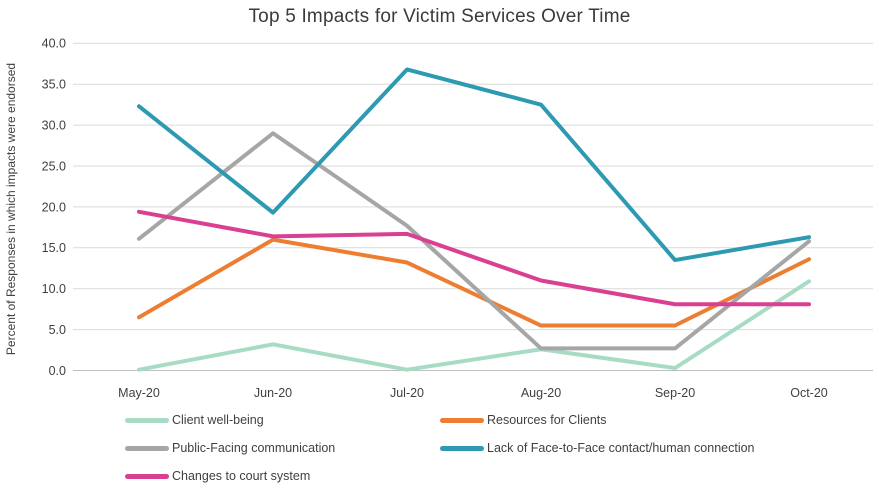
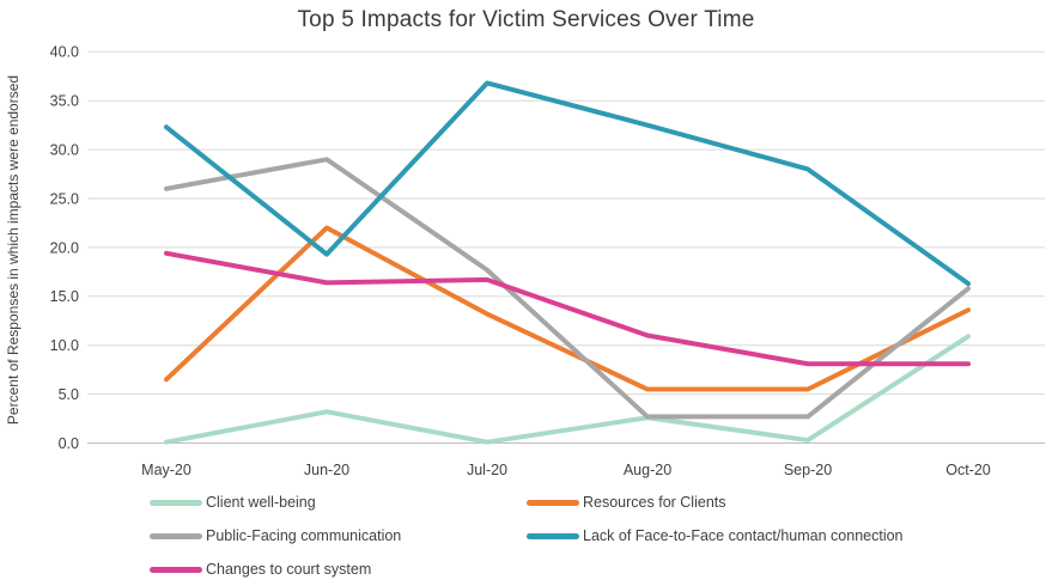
Public-Facing communication/May-20: 16 -> 26
Resources for Clients/Jun-20: 16 -> 22
Lack of Face-to-Face contact/human connection/Sep-20: 14 -> 28
